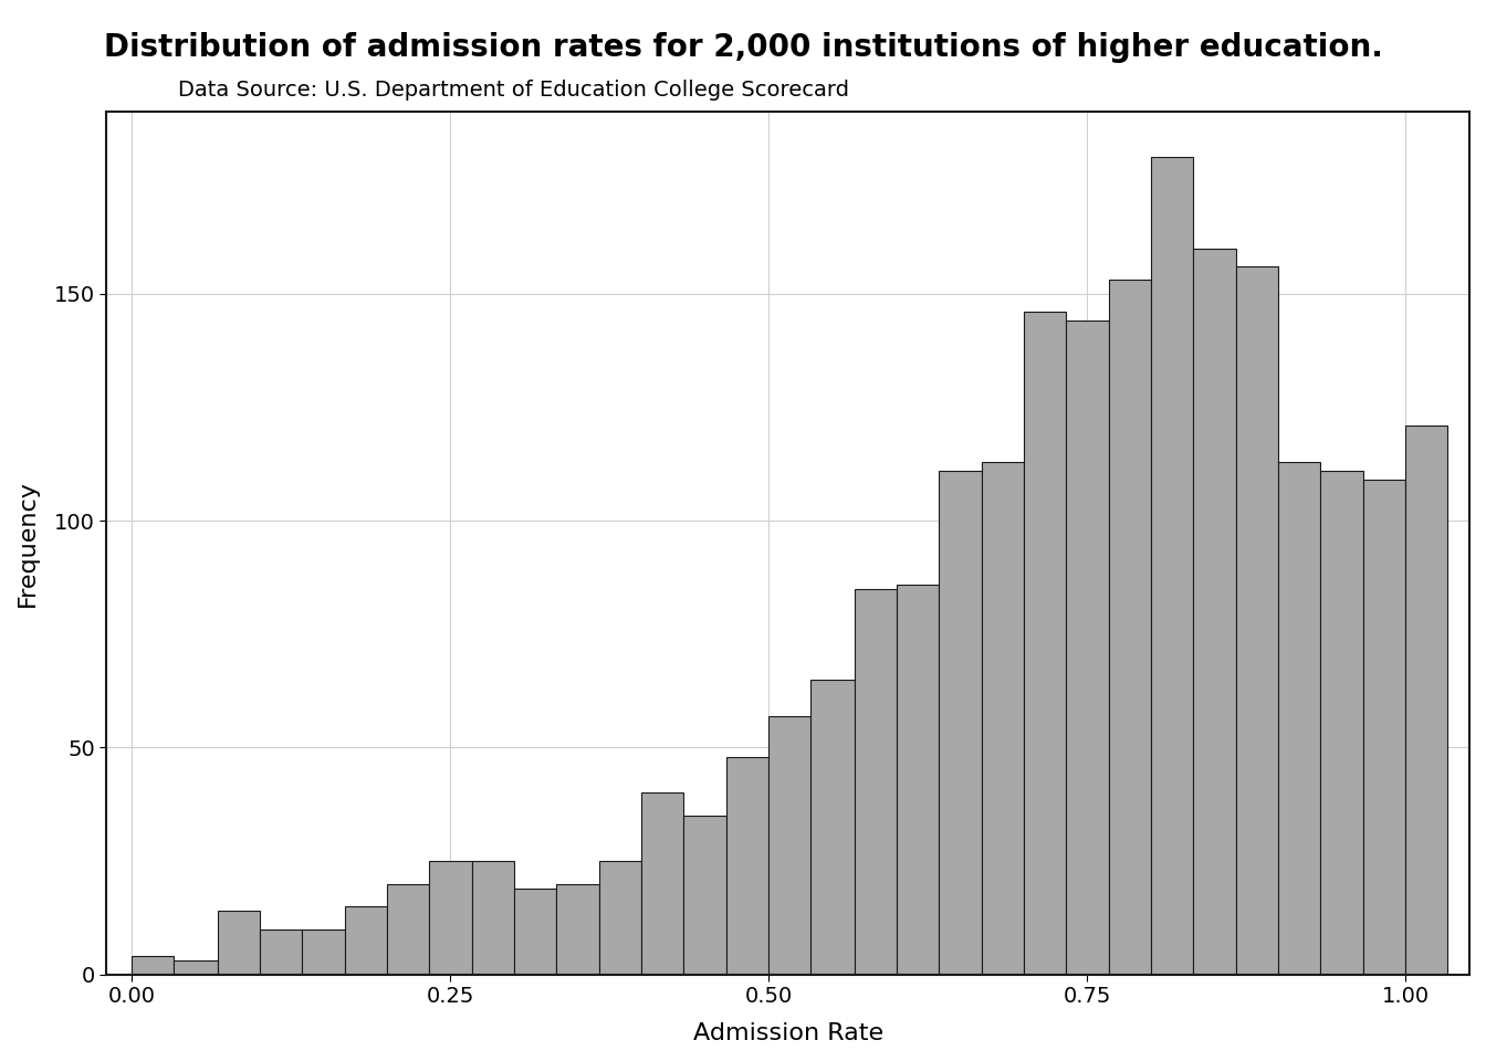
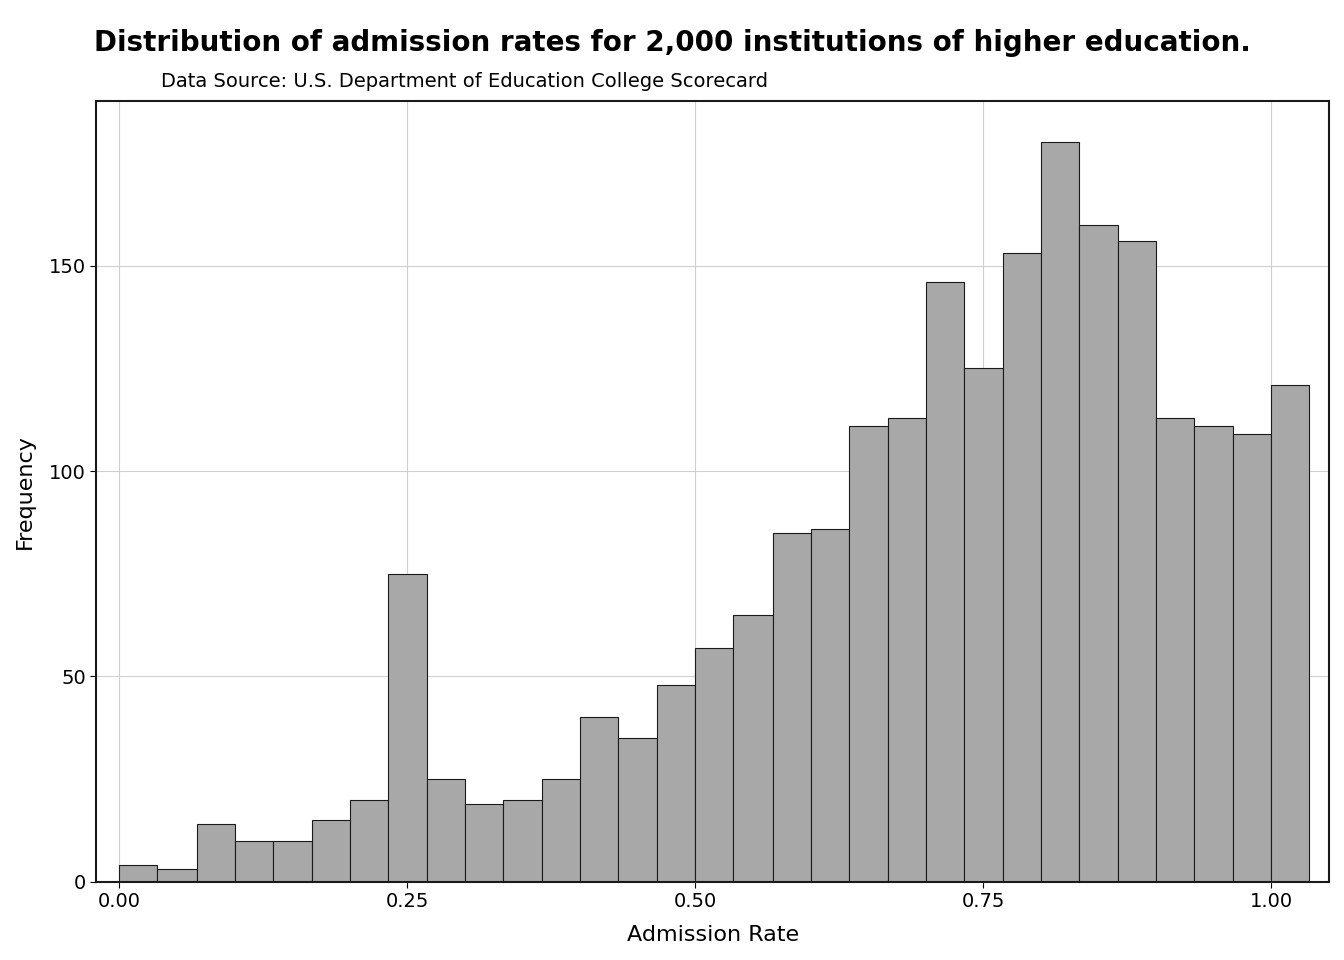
0.25: 25 -> 75
0.75: 144 -> 125
